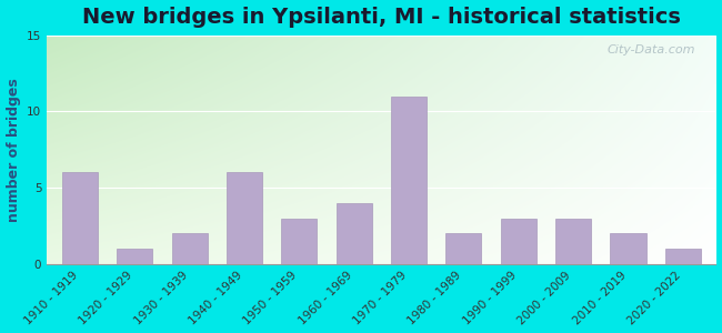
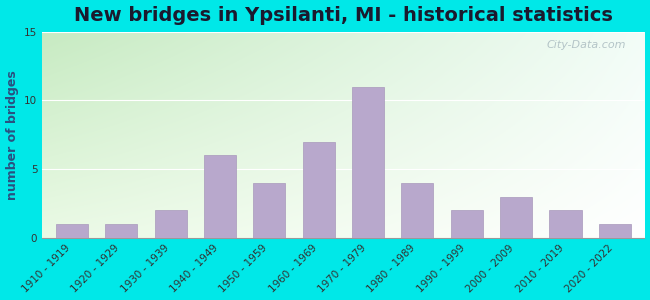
1910 - 1919: 6 -> 1
1950 - 1959: 3 -> 4
1960 - 1969: 4 -> 7
1980 - 1989: 2 -> 4
1990 - 1999: 3 -> 2
